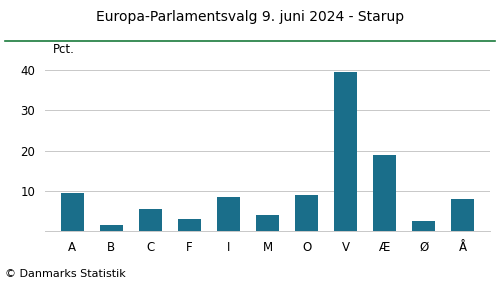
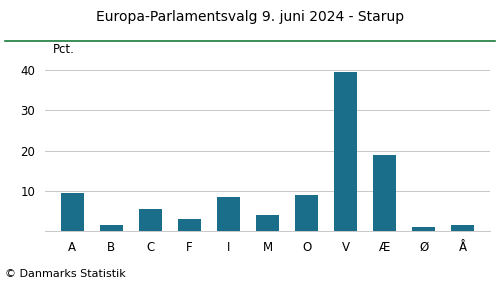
Ø: 2.5 -> 1.0
Å: 8.0 -> 1.5
